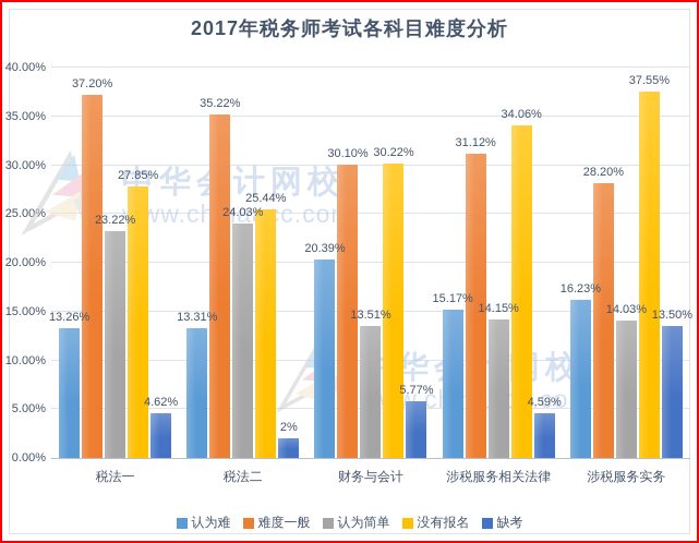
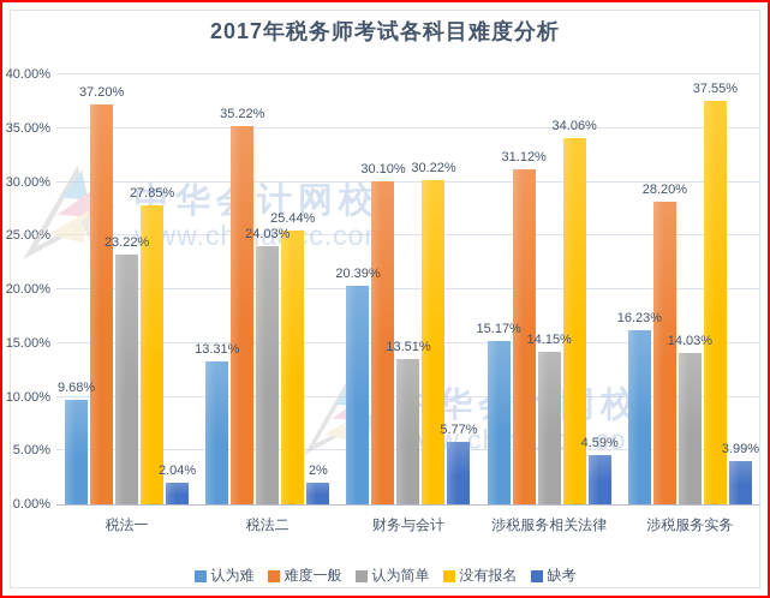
认为难/税法一: 13.26% -> 9.68%
缺考/税法一: 4.62% -> 2.04%
缺考/涉税服务实务: 13.50% -> 3.99%
